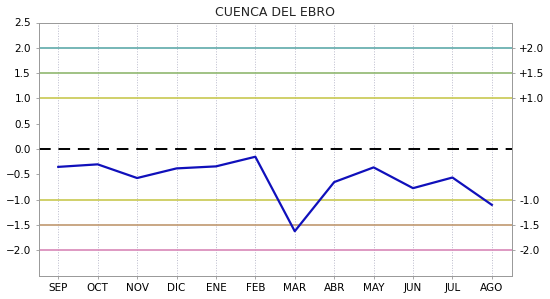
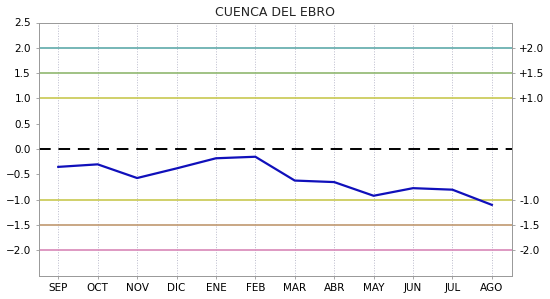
ENE: -0.34 -> -0.18
MAR: -1.62 -> -0.62
MAY: -0.36 -> -0.92
JUL: -0.56 -> -0.80
